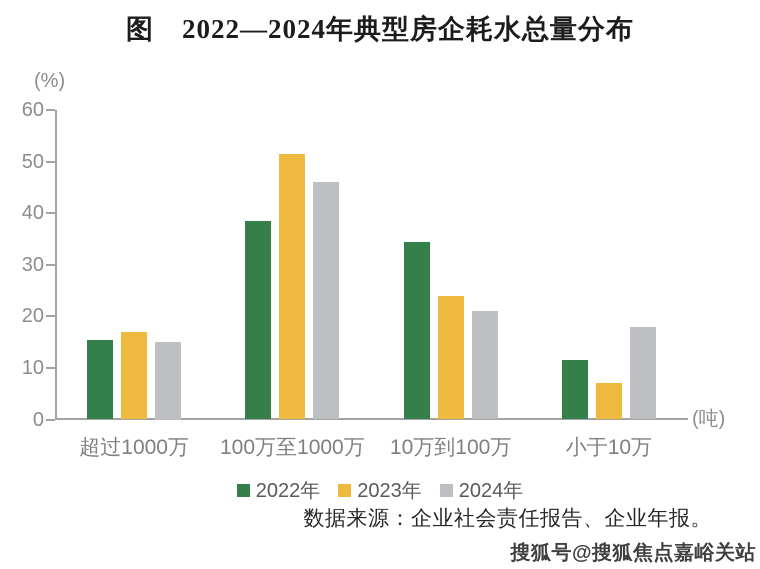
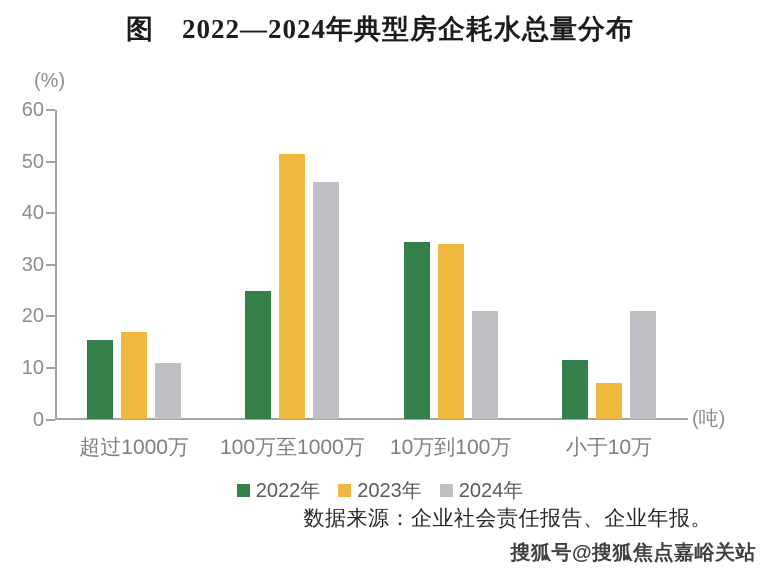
2024年/超过1000万: 15 -> 11
2022年/100万至1000万: 38 -> 25
2023年/10万到100万: 24 -> 34
2024年/小于10万: 18 -> 21
